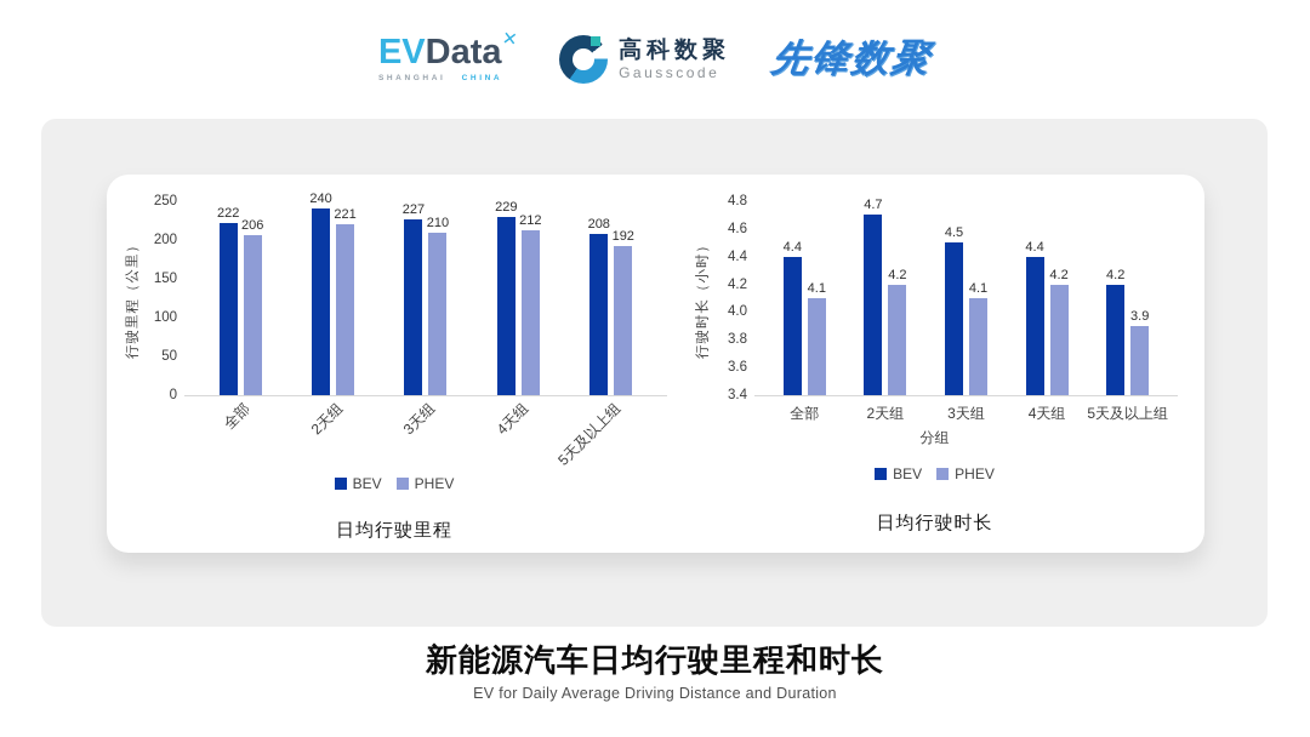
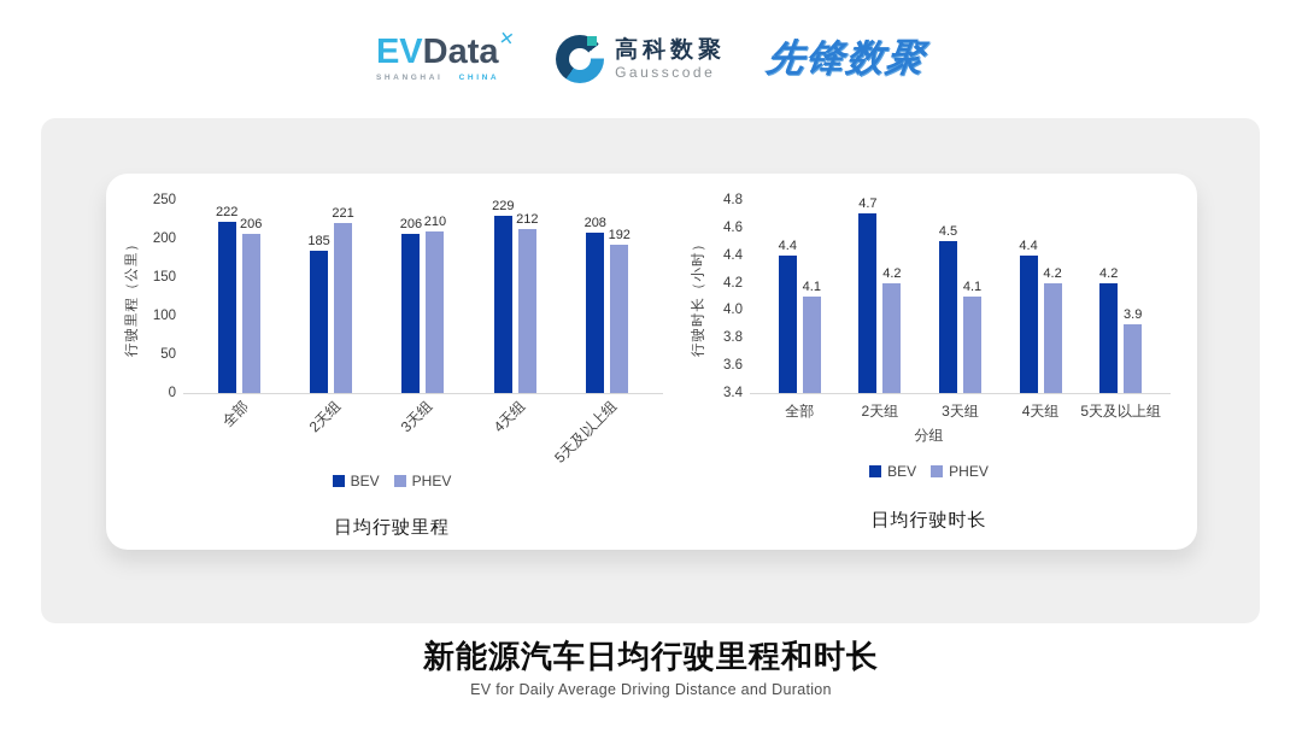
日均行驶里程/BEV/2天组: 240 -> 185
日均行驶里程/BEV/3天组: 227 -> 206
